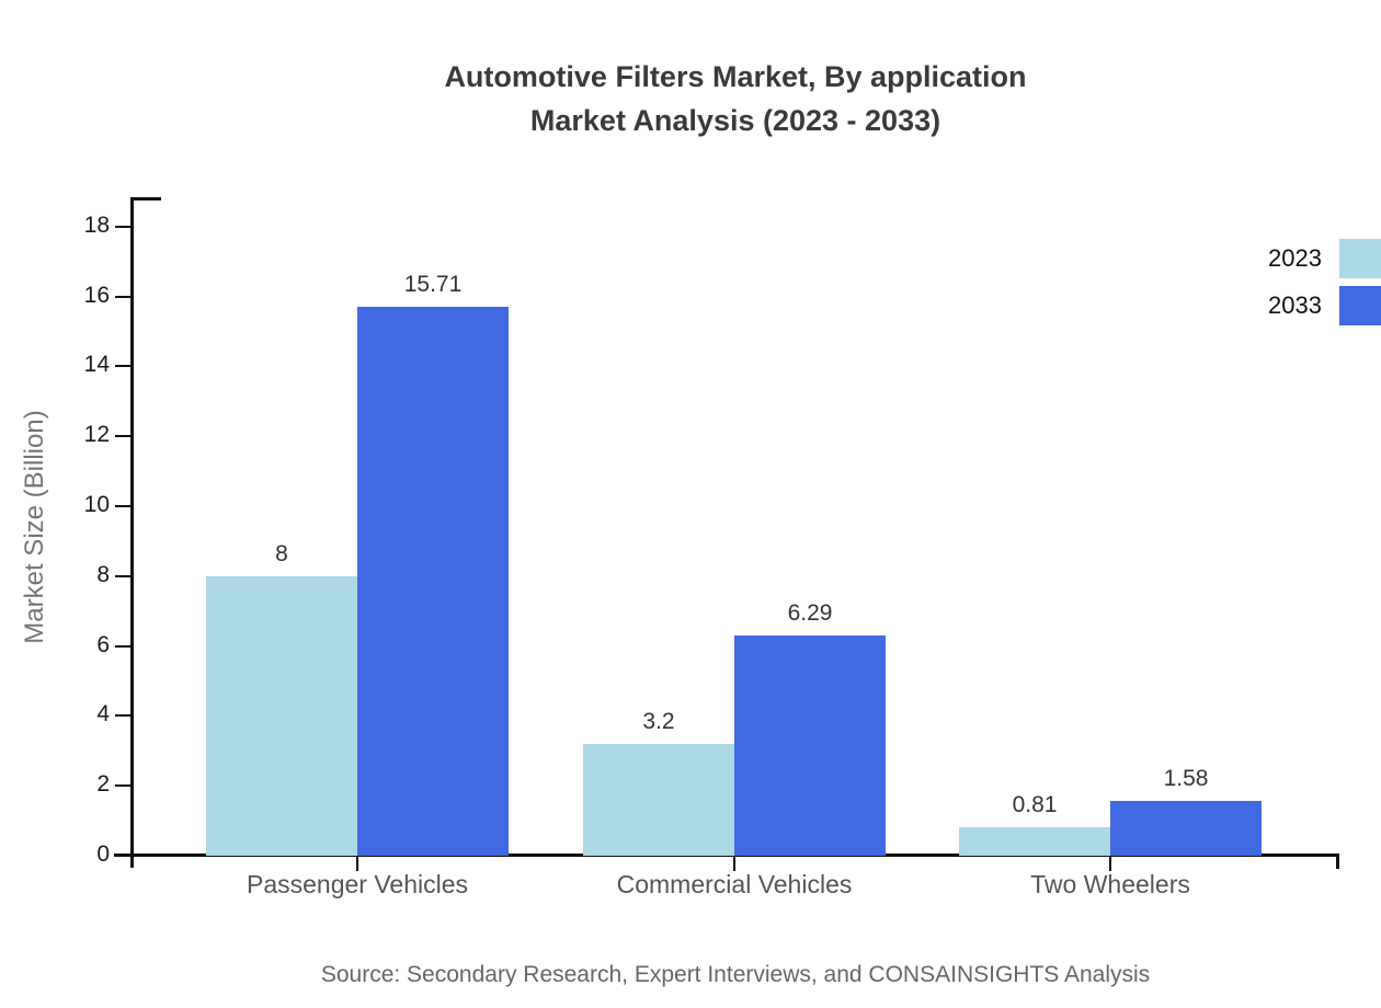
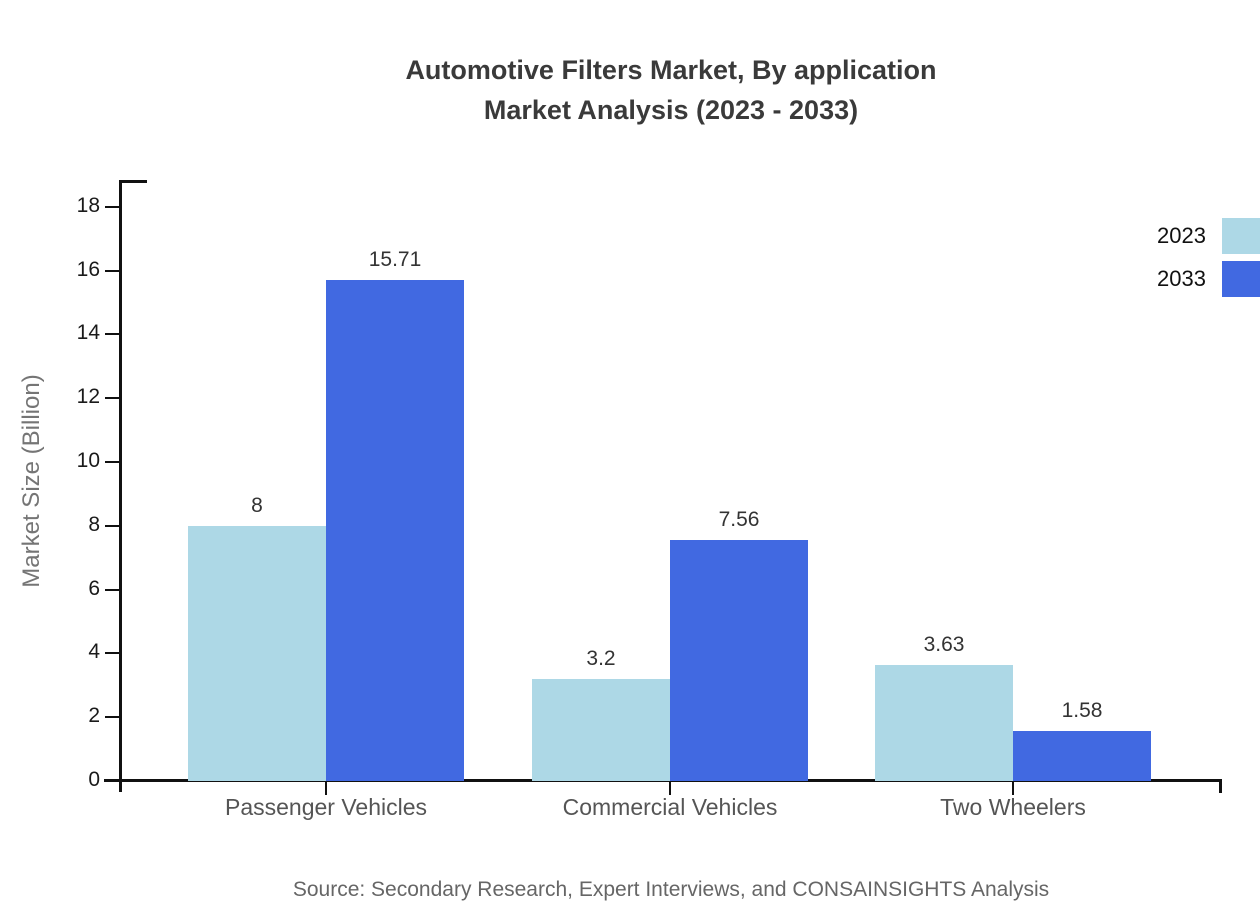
2033/Commercial Vehicles: 6.29 -> 7.56
2023/Two Wheelers: 0.81 -> 3.63
